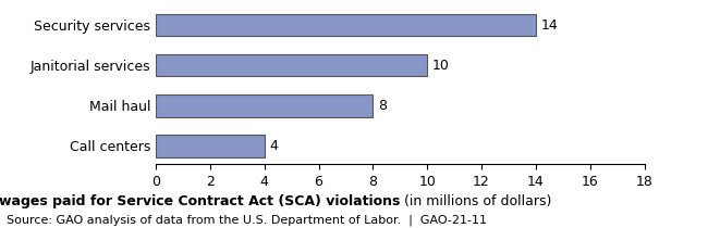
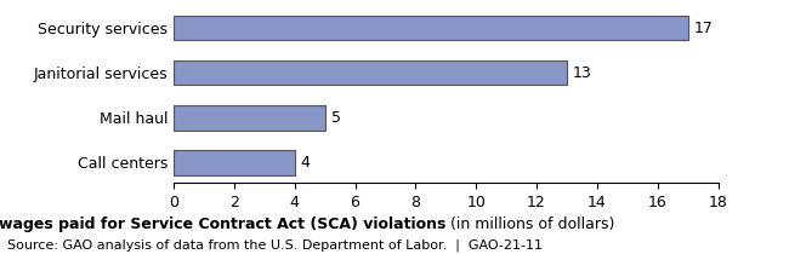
Security services: 14 -> 17
Janitorial services: 10 -> 13
Mail haul: 8 -> 5
